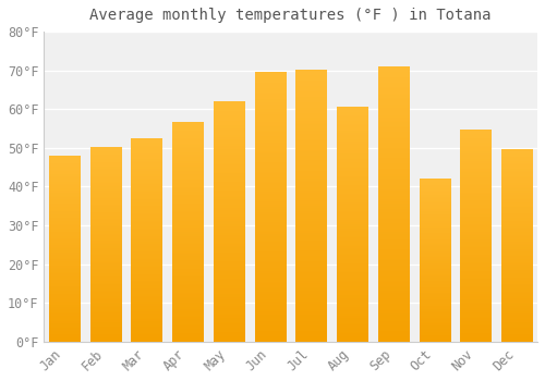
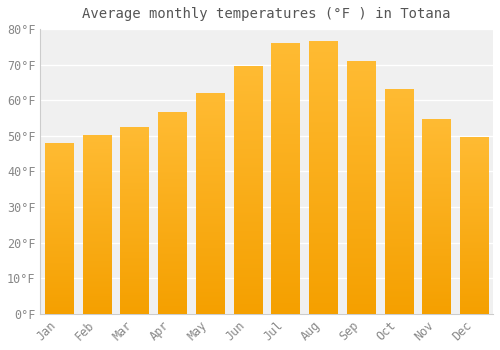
Jul: 70.0°F -> 76.0°F
Aug: 60.5°F -> 76.5°F
Oct: 42.0°F -> 63.0°F
